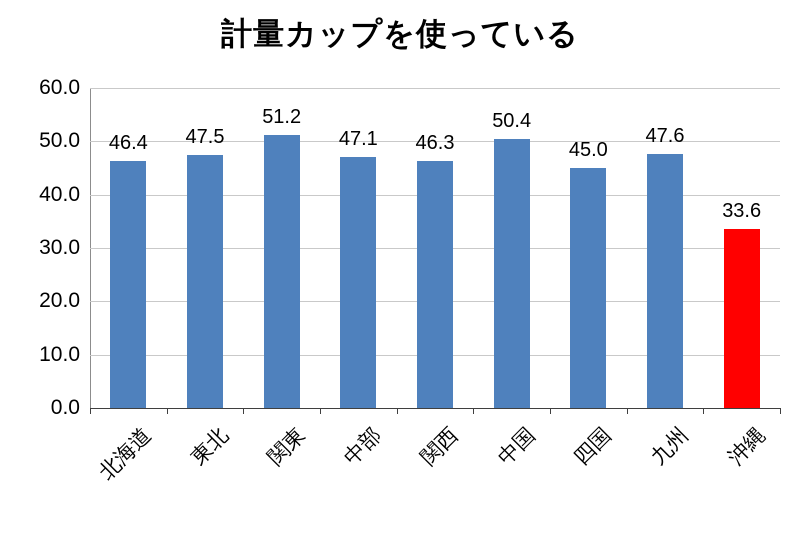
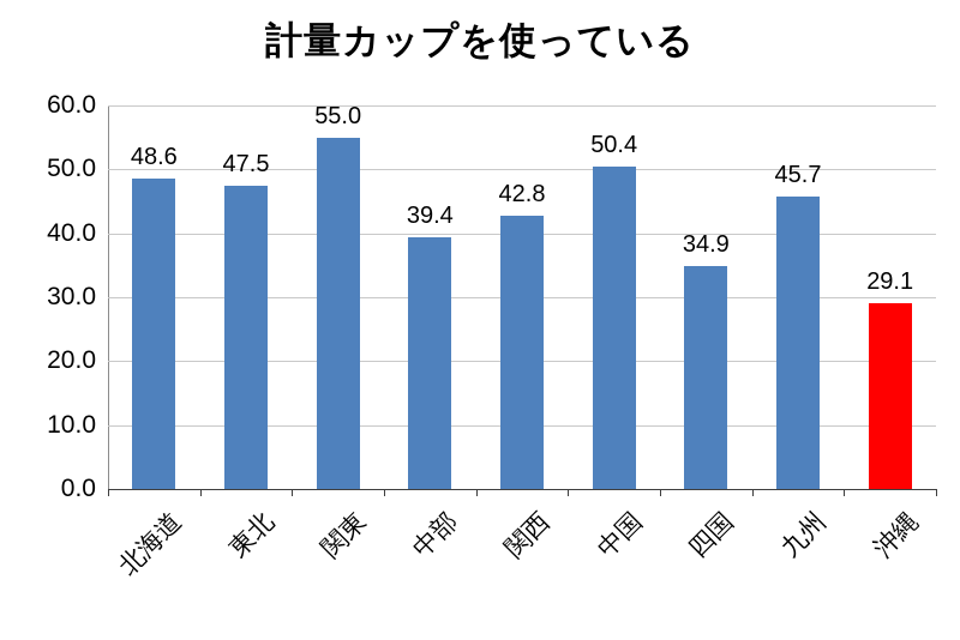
北海道: 46.4 -> 48.6
関東: 51.2 -> 55.0
中部: 47.1 -> 39.4
関西: 46.3 -> 42.8
四国: 45.0 -> 34.9
九州: 47.6 -> 45.7
沖縄: 33.6 -> 29.1
